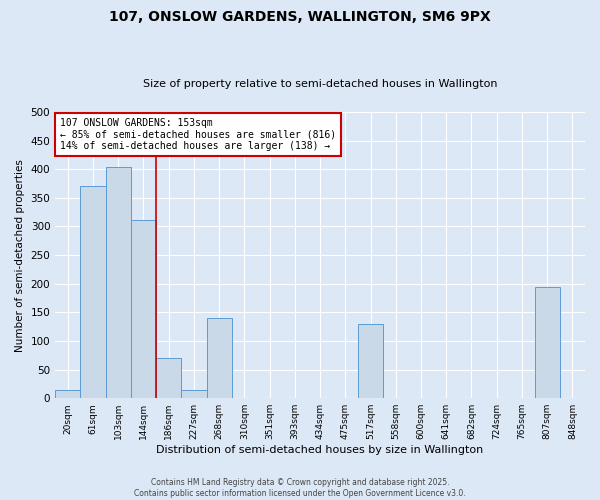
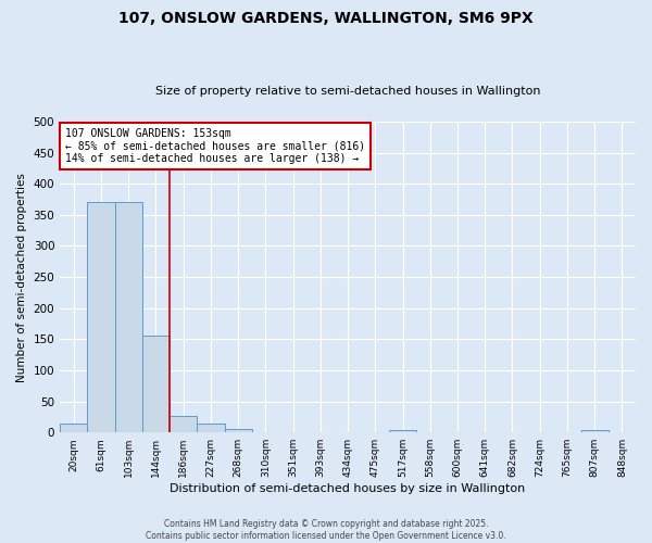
103sqm: 404 -> 370
144sqm: 312 -> 155
186sqm: 70 -> 26
268sqm: 140 -> 5
517sqm: 130 -> 4
807sqm: 194 -> 4
